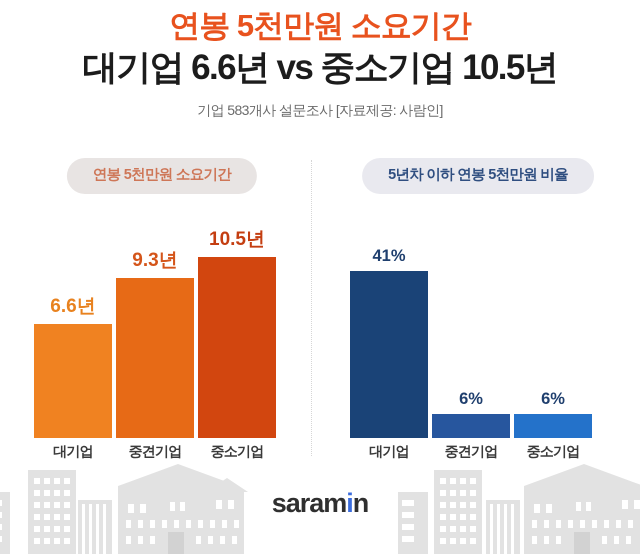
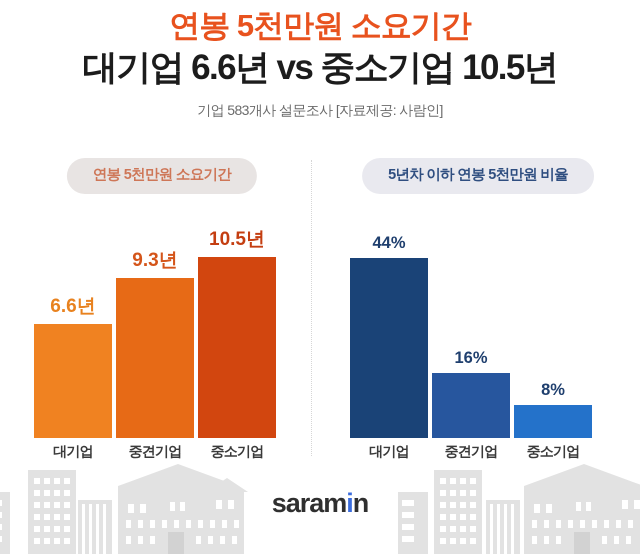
5년차 이하 연봉 5천만원 비율/대기업: 41% -> 44%
5년차 이하 연봉 5천만원 비율/중견기업: 6% -> 16%
5년차 이하 연봉 5천만원 비율/중소기업: 6% -> 8%
